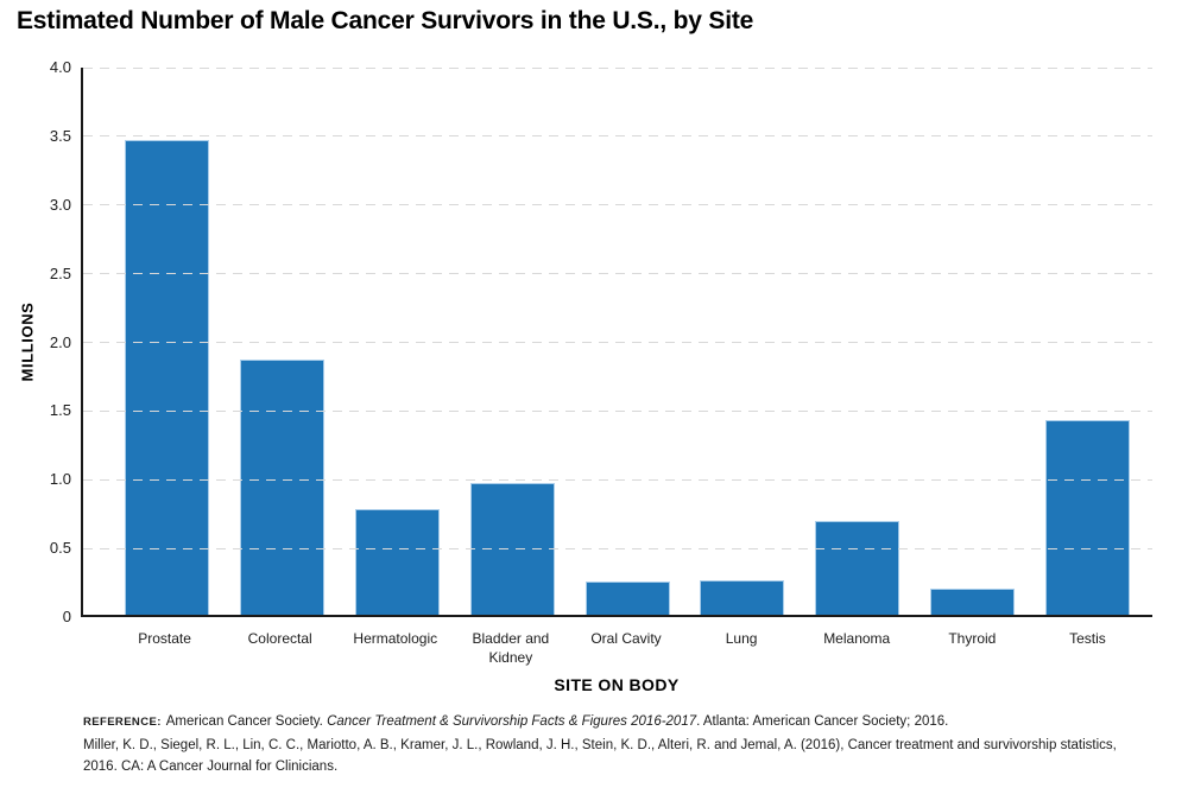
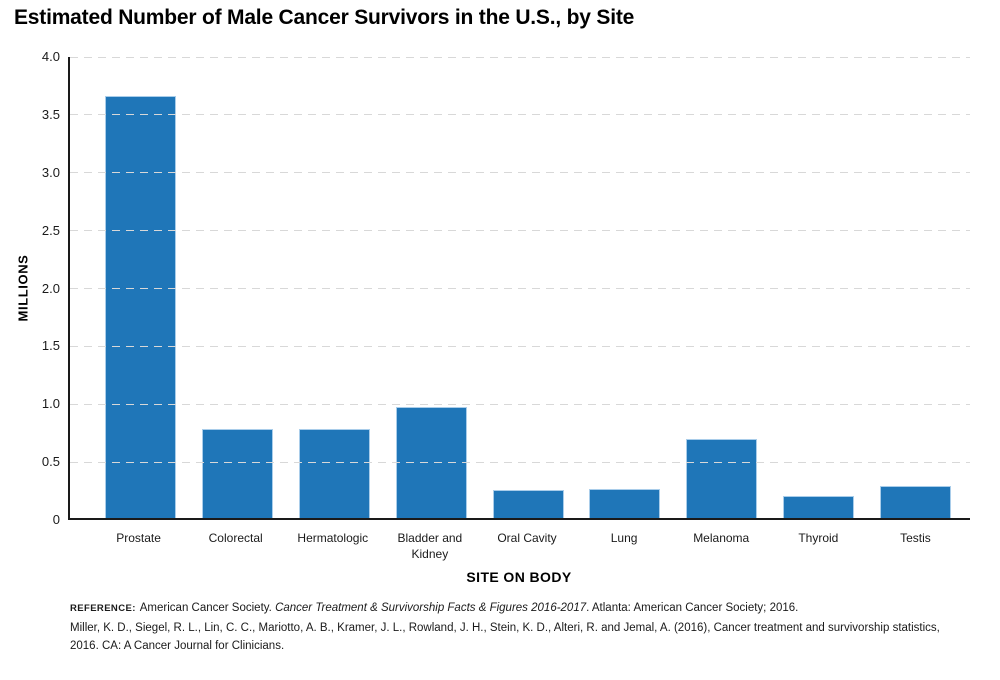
Prostate: 3.46 -> 3.65
Colorectal: 1.86 -> 0.77
Testis: 1.42 -> 0.28
